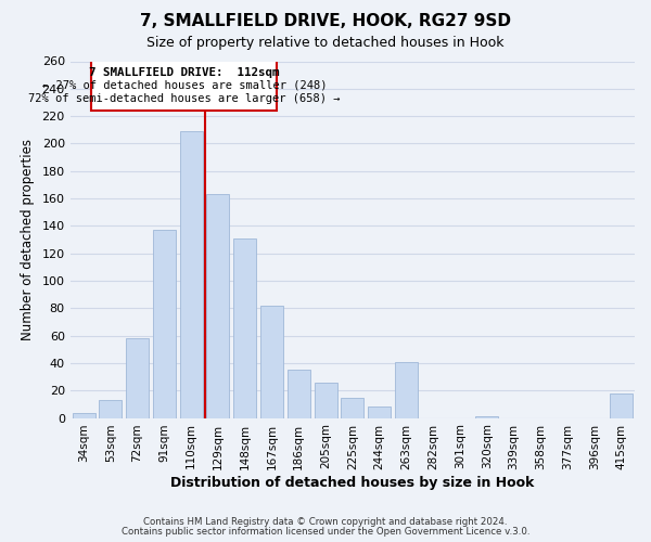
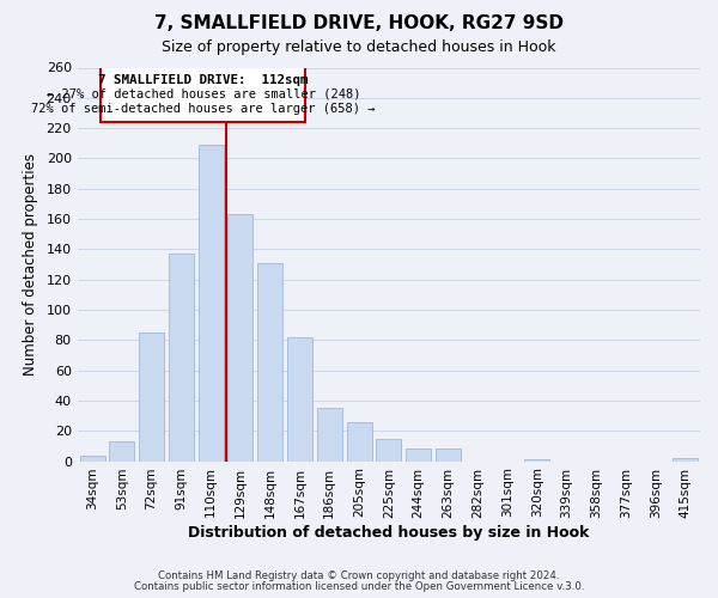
72sqm: 58 -> 85
263sqm: 41 -> 8
415sqm: 18 -> 2
